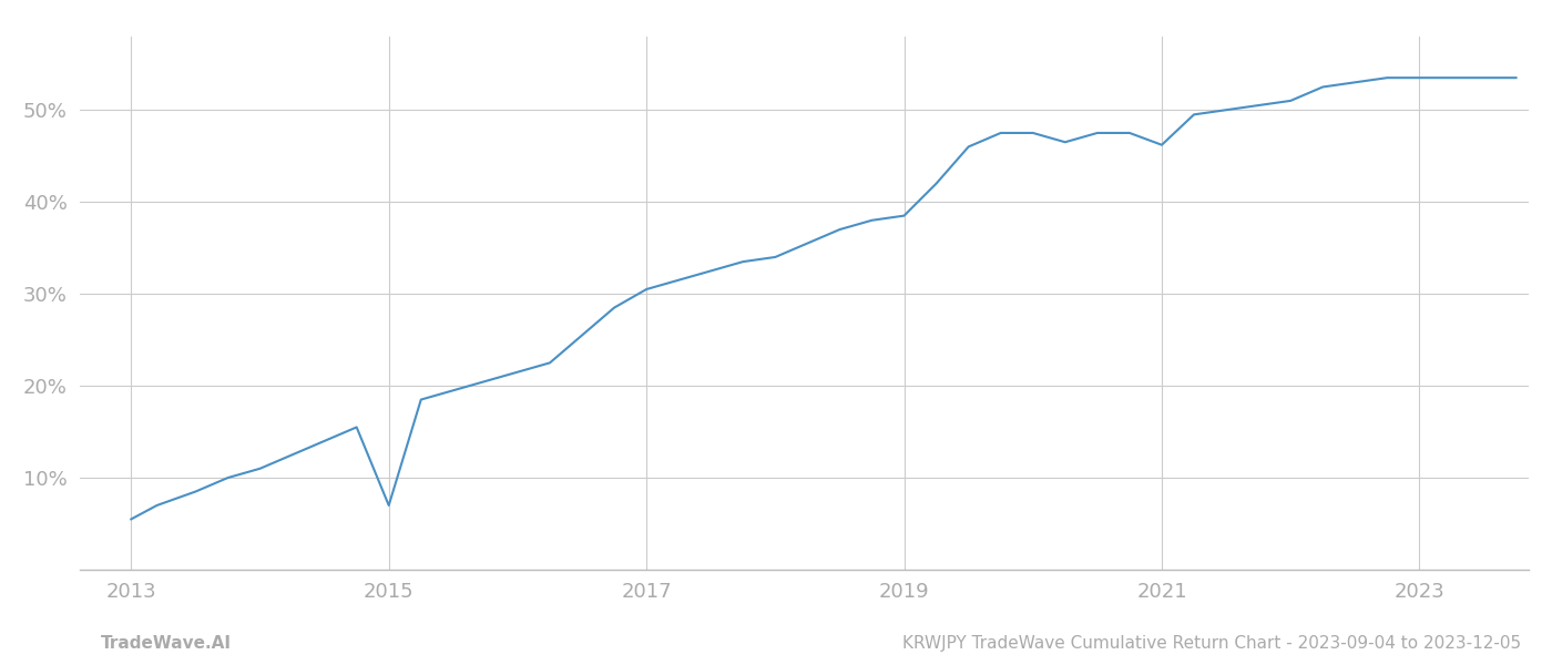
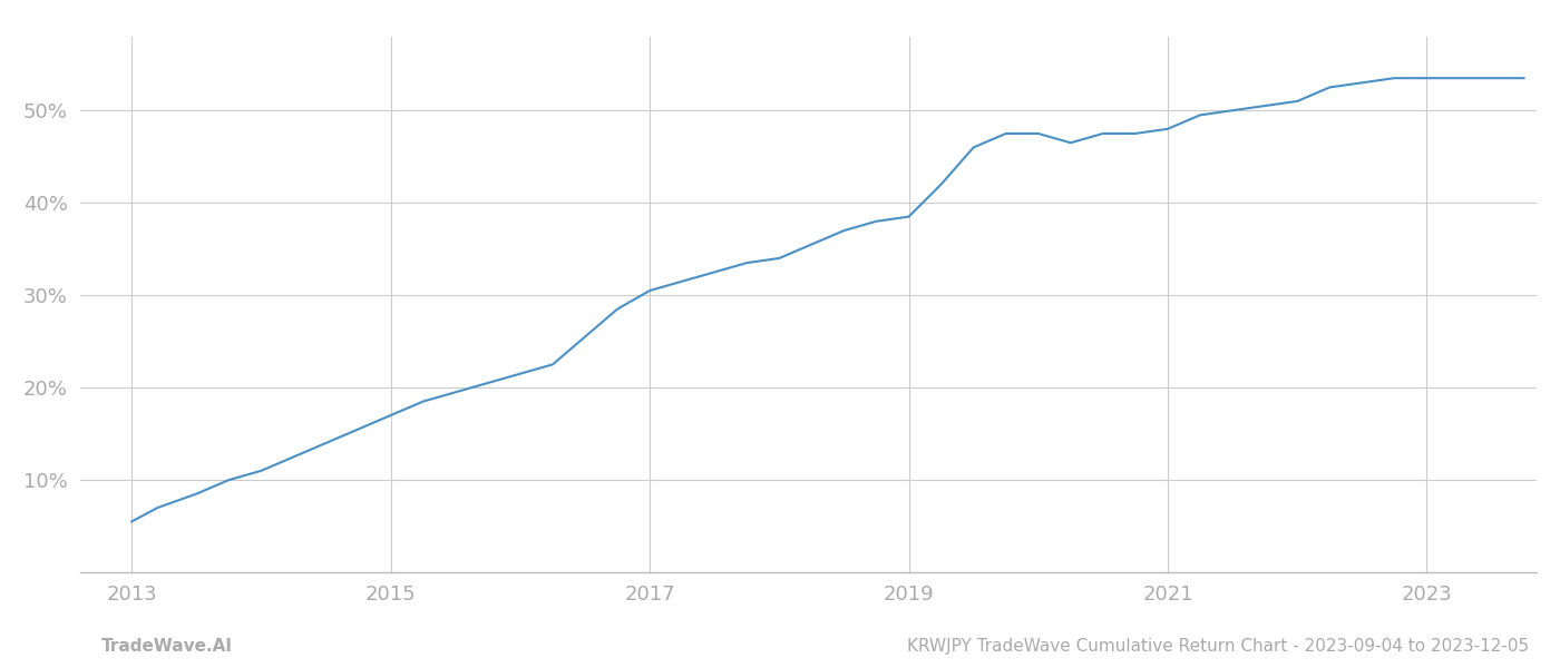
2015: 7.0% -> 17.0%
2021: 46.2% -> 48.0%
